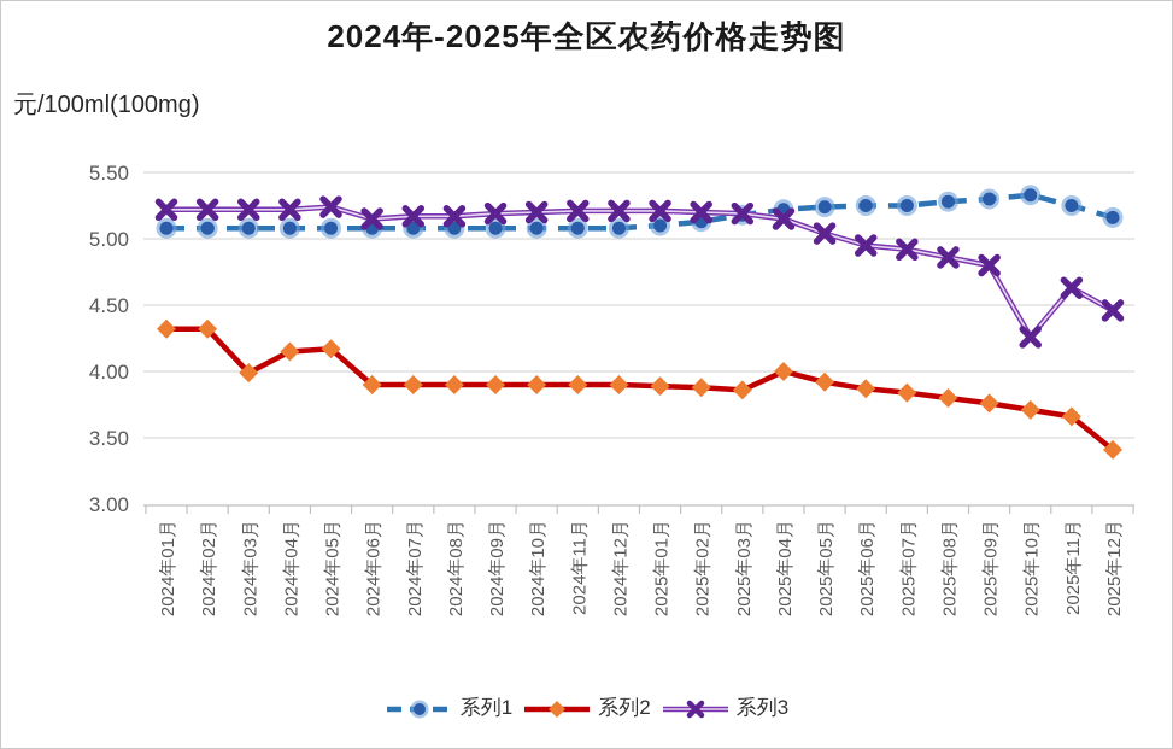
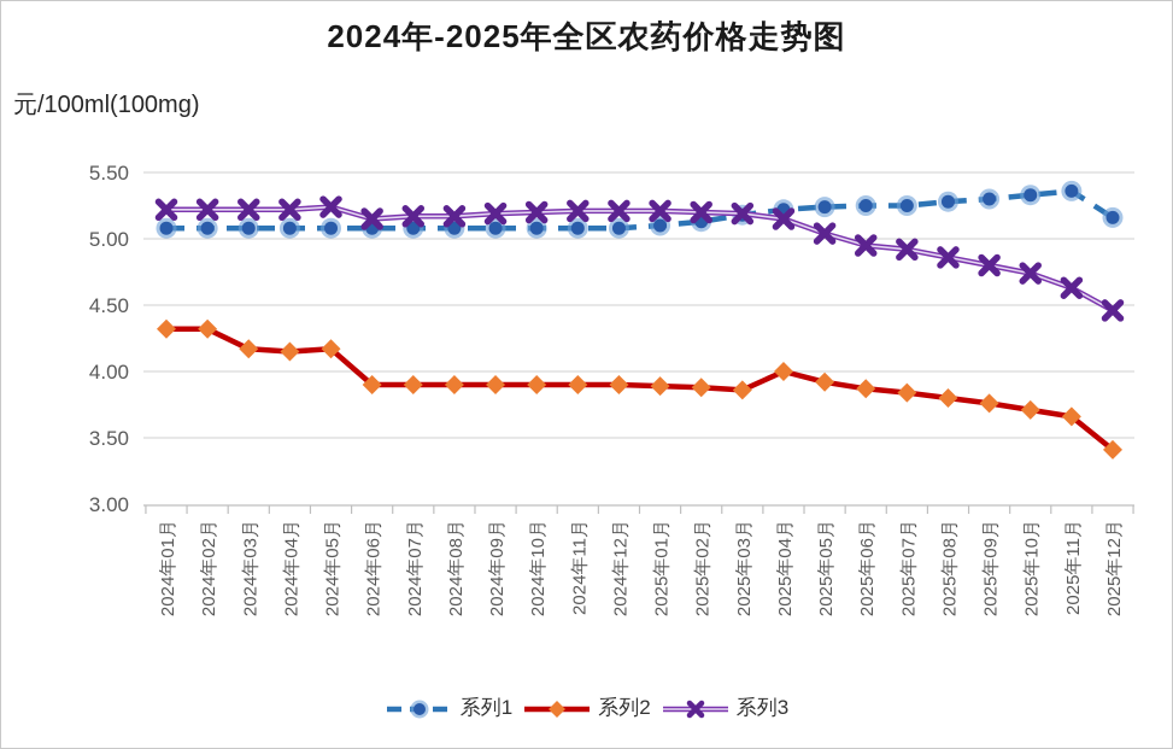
系列2/2024年03月: 3.99 -> 4.17
系列3/2025年10月: 4.26 -> 4.74
系列1/2025年11月: 5.25 -> 5.36
